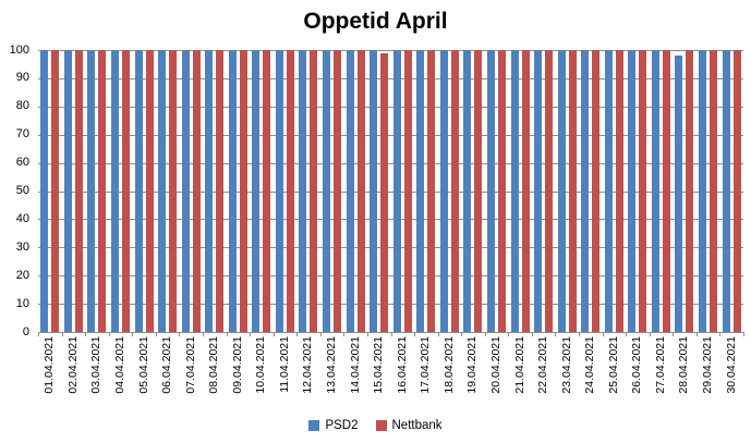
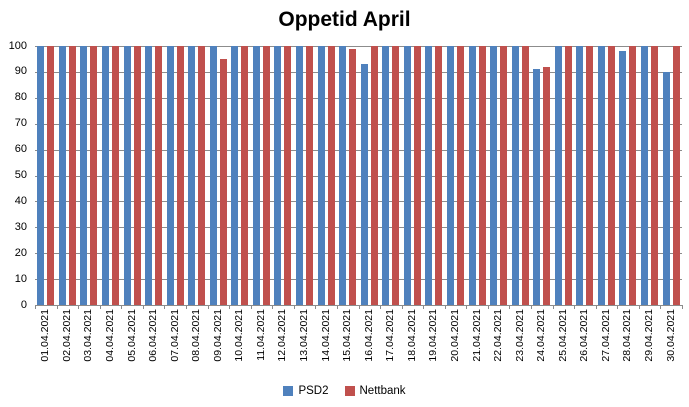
Nettbank/09.04.2021: 100 -> 95
PSD2/16.04.2021: 100 -> 93
PSD2/24.04.2021: 100 -> 91
Nettbank/24.04.2021: 100 -> 92
PSD2/30.04.2021: 100 -> 90
